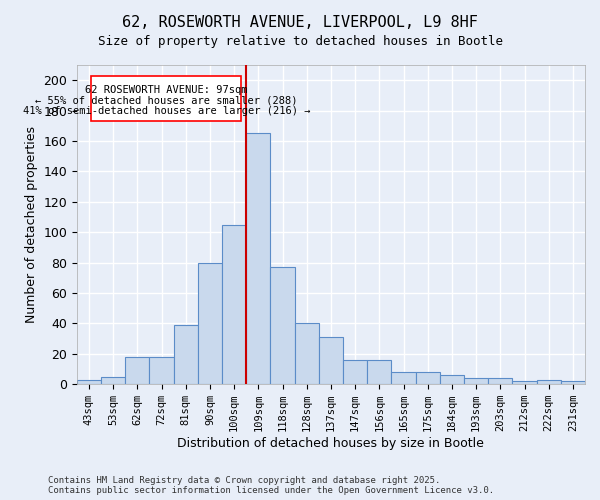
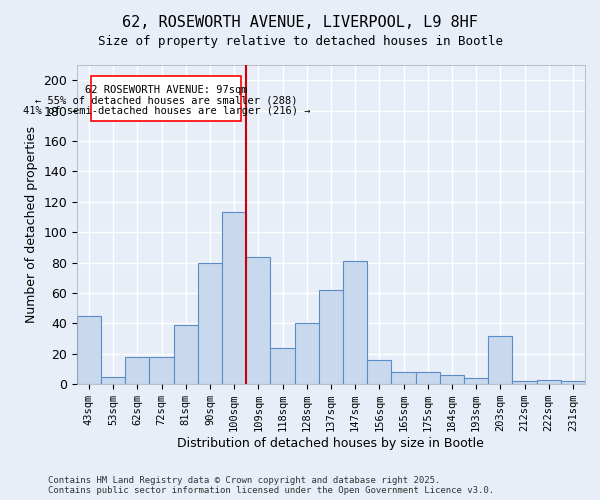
43sqm: 3 -> 45
100sqm: 105 -> 113
109sqm: 165 -> 84
118sqm: 77 -> 24
137sqm: 31 -> 62
147sqm: 16 -> 81
203sqm: 4 -> 32
